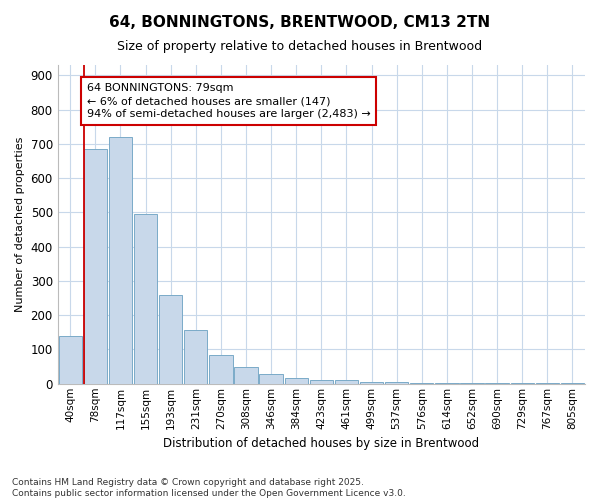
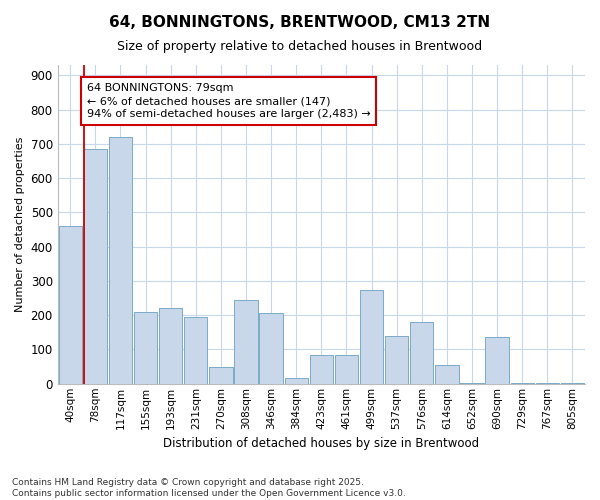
40sqm: 140 -> 460
155sqm: 495 -> 210
193sqm: 258 -> 220
231sqm: 158 -> 195
270sqm: 84 -> 50
308sqm: 50 -> 245
346sqm: 28 -> 205
423sqm: 10 -> 85
461sqm: 10 -> 85
499sqm: 5 -> 275
537sqm: 5 -> 140
576sqm: 3 -> 180
614sqm: 3 -> 55
690sqm: 2 -> 135
